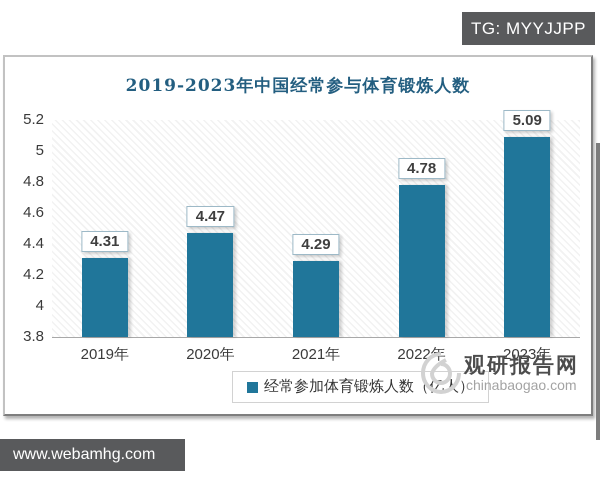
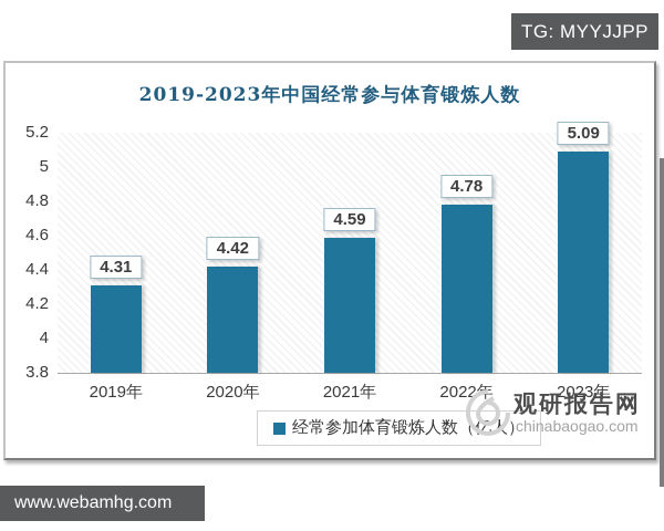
2020年: 4.47 -> 4.42
2021年: 4.29 -> 4.59
